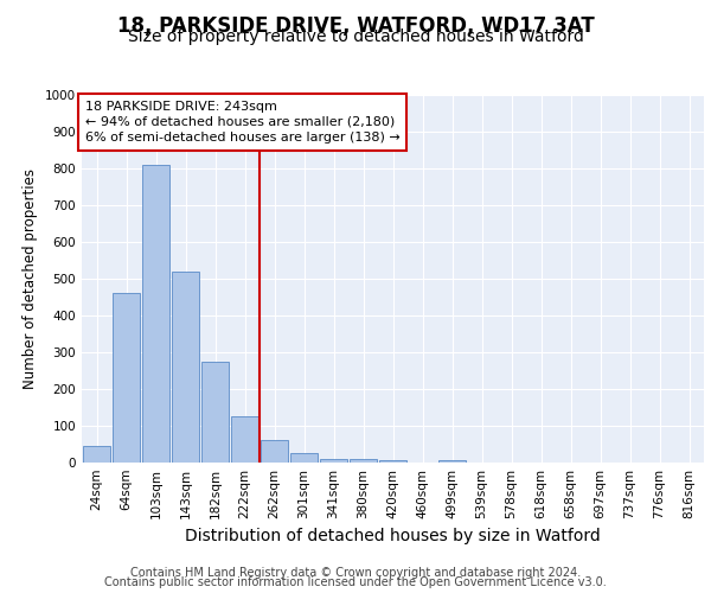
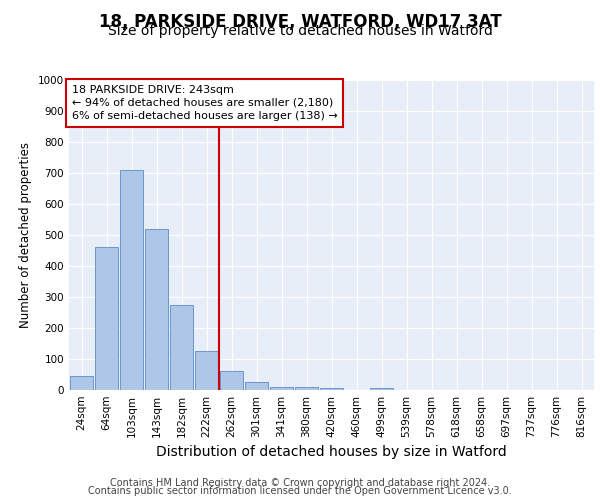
103sqm: 810 -> 710
